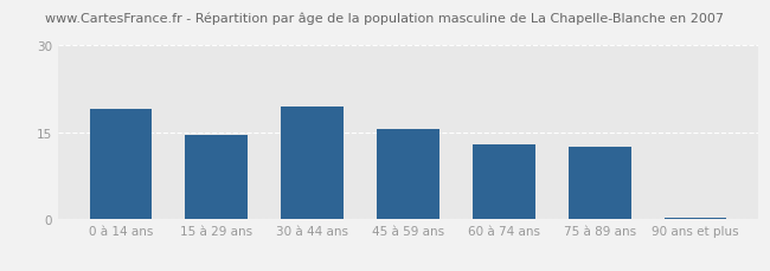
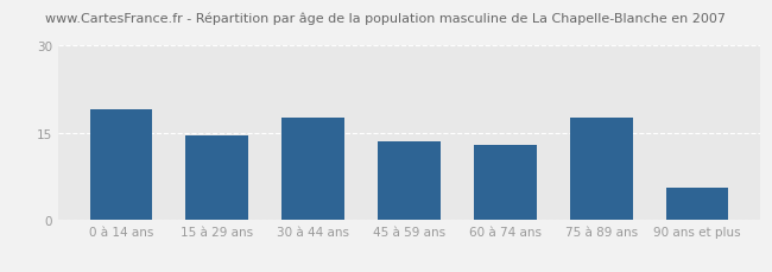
30 à 44 ans: 19.5 -> 17.5
45 à 59 ans: 15.5 -> 13.5
75 à 89 ans: 12.5 -> 17.5
90 ans et plus: 0.3 -> 5.5
